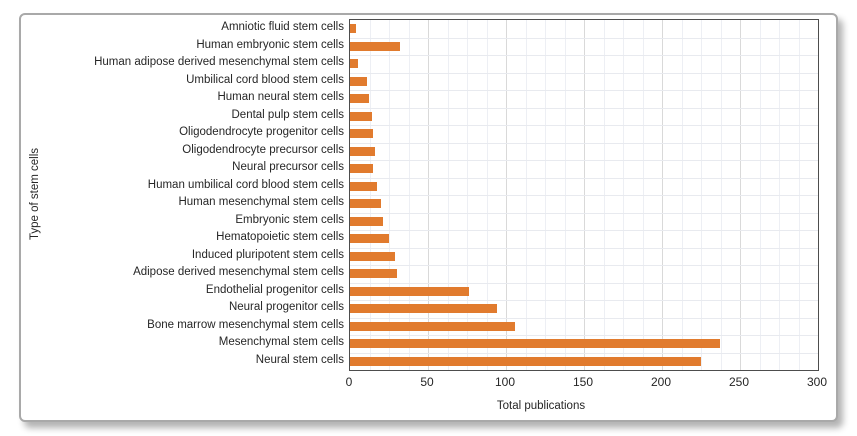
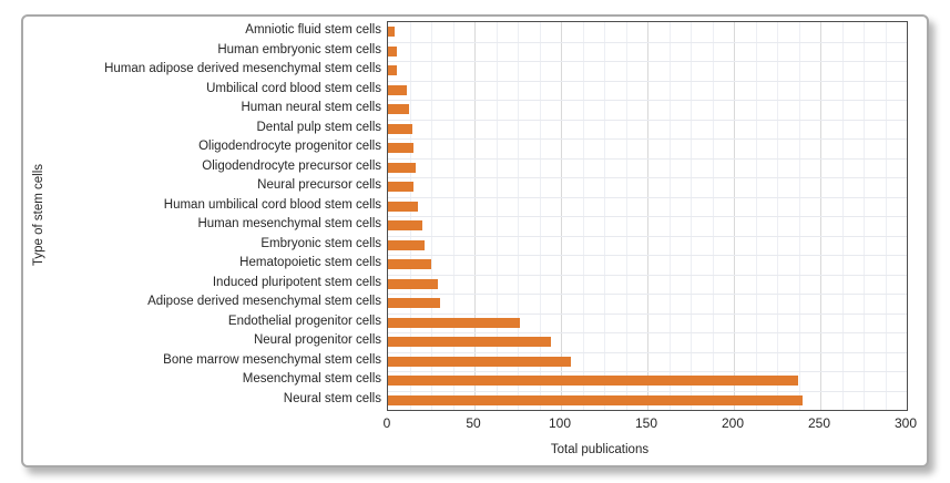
Human embryonic stem cells: 32 -> 5
Neural stem cells: 225 -> 240
